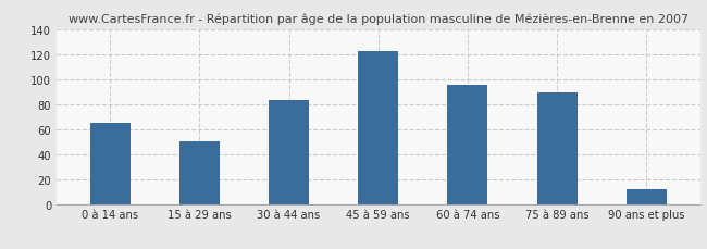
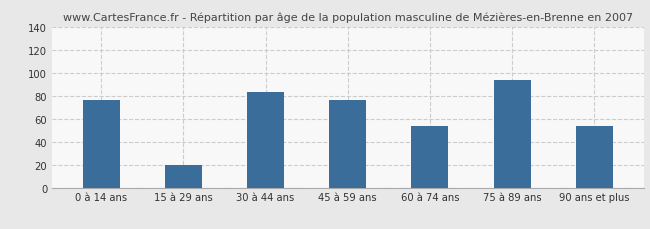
0 à 14 ans: 65 -> 76
15 à 29 ans: 50 -> 20
45 à 59 ans: 122 -> 76
60 à 74 ans: 95 -> 54
75 à 89 ans: 89 -> 94
90 ans et plus: 12 -> 54
